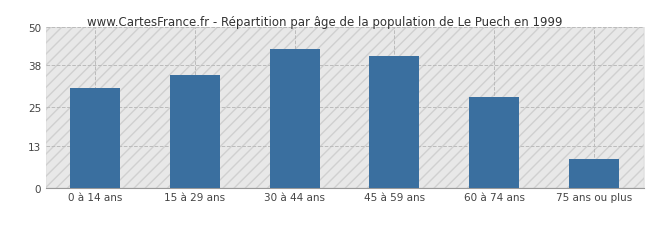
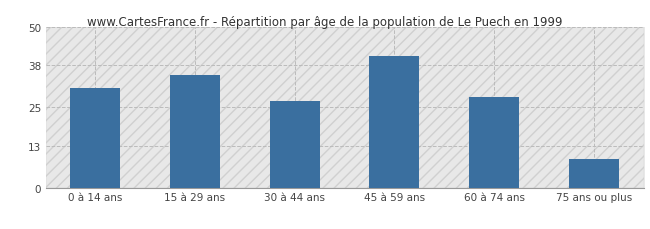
30 à 44 ans: 43 -> 27
